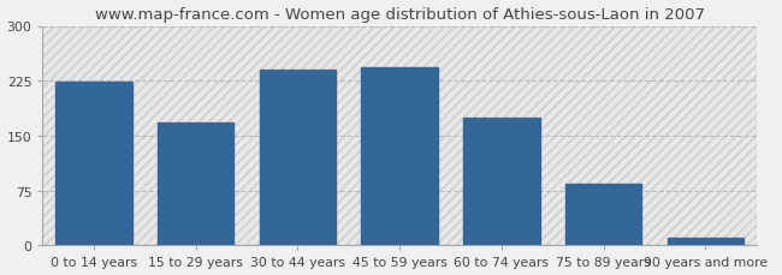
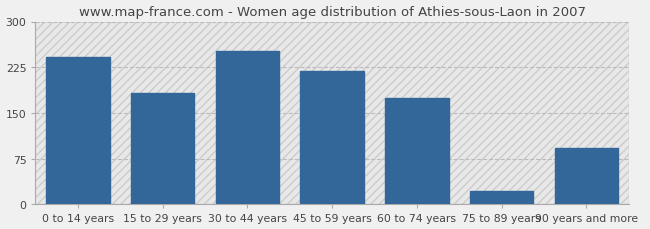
0 to 14 years: 224 -> 242
15 to 29 years: 168 -> 182
30 to 44 years: 240 -> 252
45 to 59 years: 244 -> 218
75 to 89 years: 84 -> 22
90 years and more: 10 -> 92
